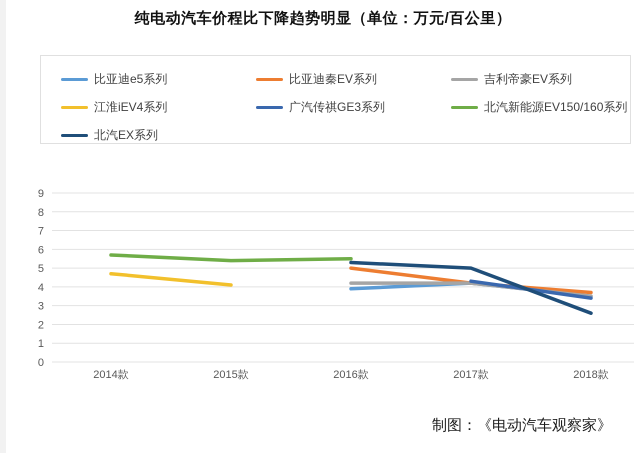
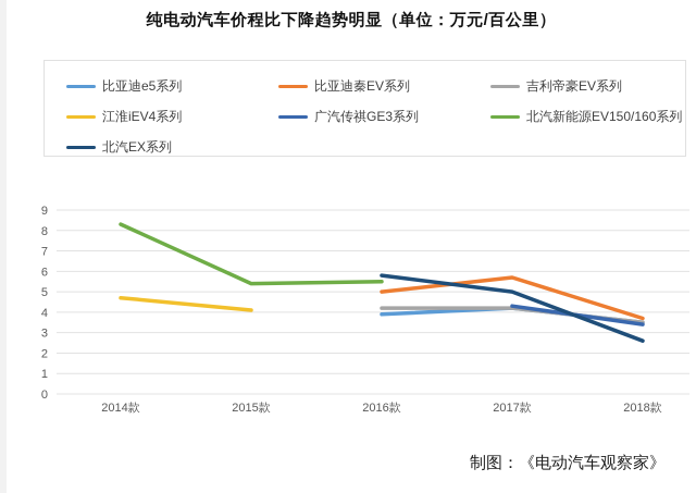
北汽新能源EV150/160系列/2014款: 5.7 -> 8.3
北汽EX系列/2016款: 5.3 -> 5.8
比亚迪秦EV系列/2017款: 4.2 -> 5.7
